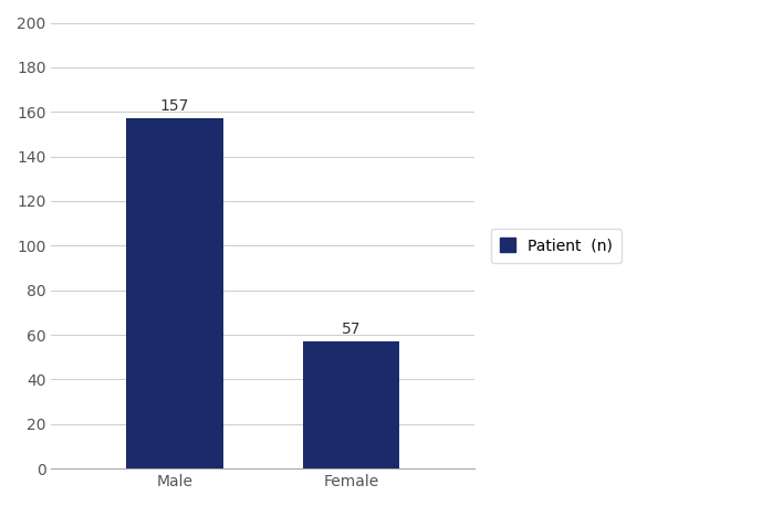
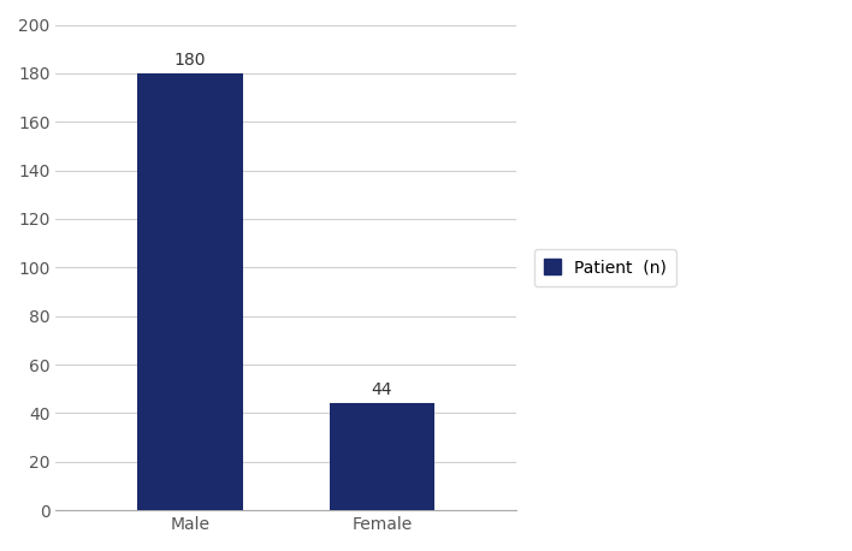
Male: 157 -> 180
Female: 57 -> 44
